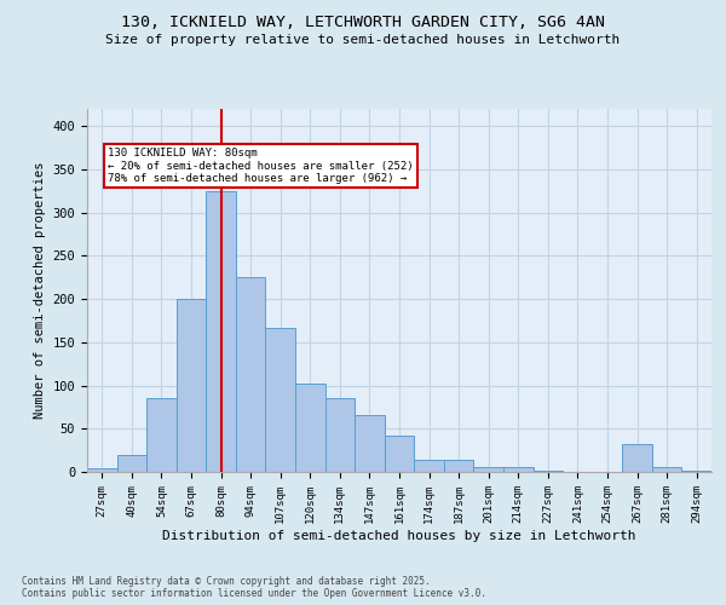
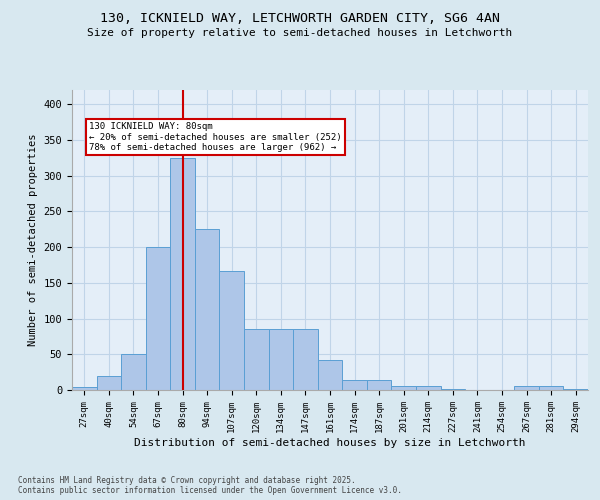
54sqm: 86 -> 50
120sqm: 102 -> 85
147sqm: 66 -> 85
267sqm: 32 -> 6
